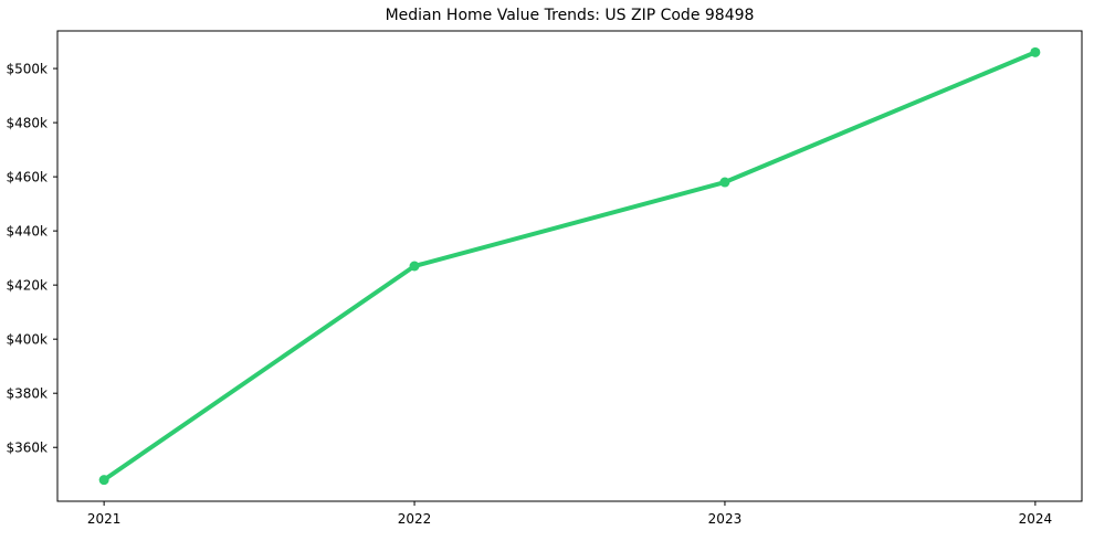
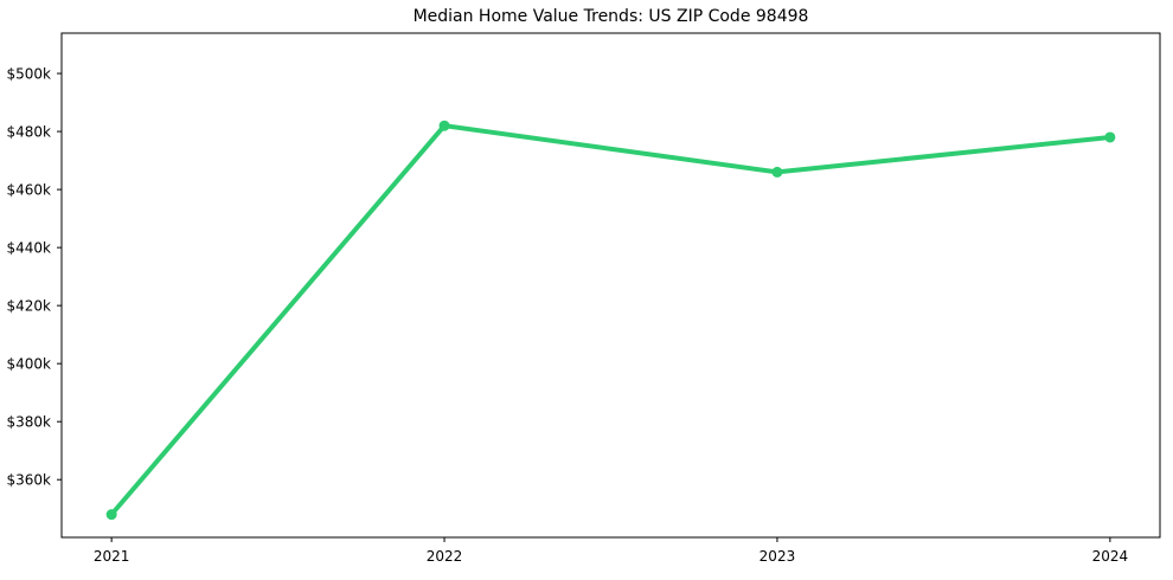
2022: $427k -> $482k
2023: $458k -> $466k
2024: $506k -> $478k
